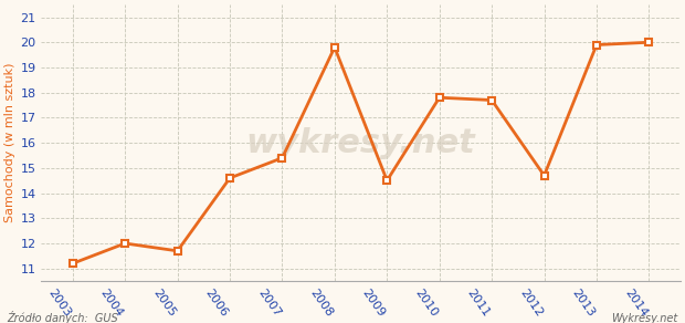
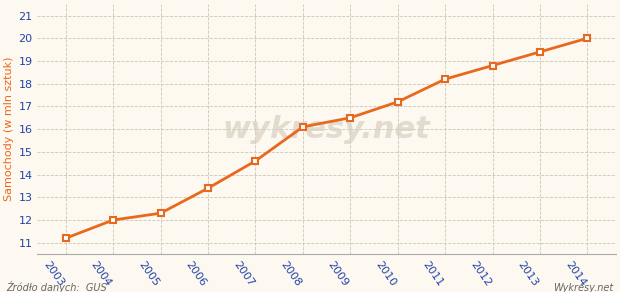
2005: 11.7 -> 12.3
2006: 14.6 -> 13.4
2007: 15.4 -> 14.6
2008: 19.8 -> 16.1
2009: 14.5 -> 16.5
2010: 17.8 -> 17.2
2011: 17.7 -> 18.2
2012: 14.7 -> 18.8
2013: 19.9 -> 19.4
